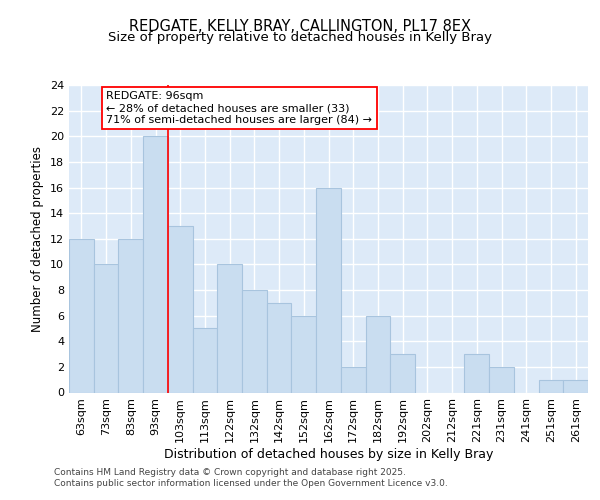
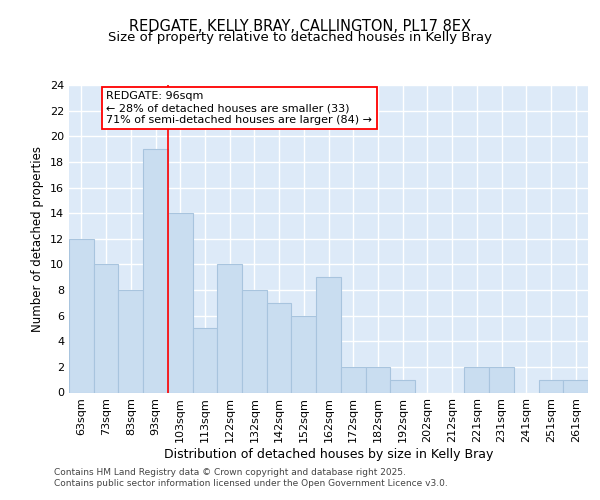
83sqm: 12 -> 8
93sqm: 20 -> 19
103sqm: 13 -> 14
162sqm: 16 -> 9
182sqm: 6 -> 2
192sqm: 3 -> 1
221sqm: 3 -> 2
